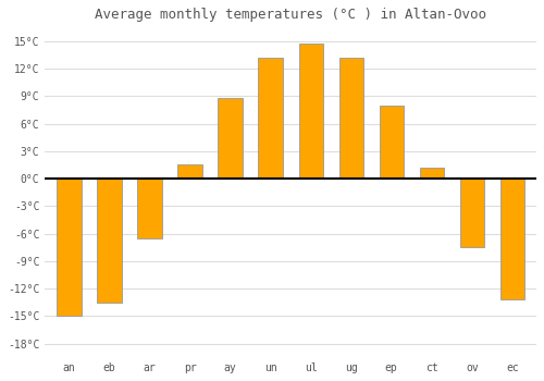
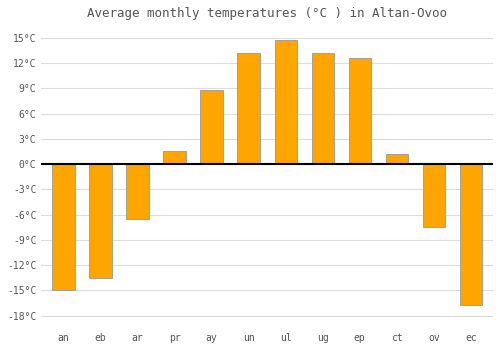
ep: 8.0°C -> 12.6°C
ec: -13.2°C -> -16.8°C
